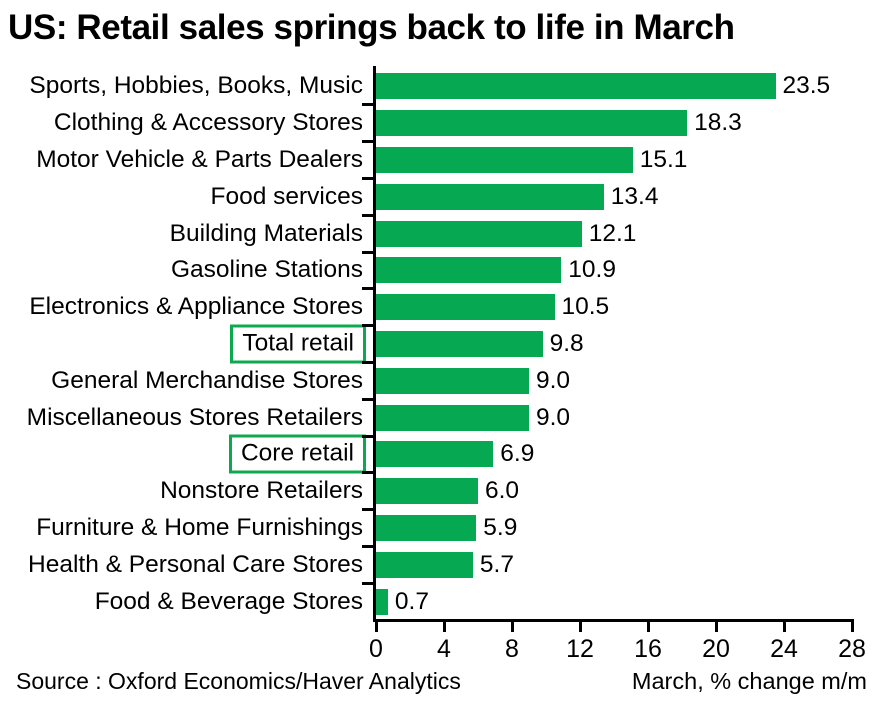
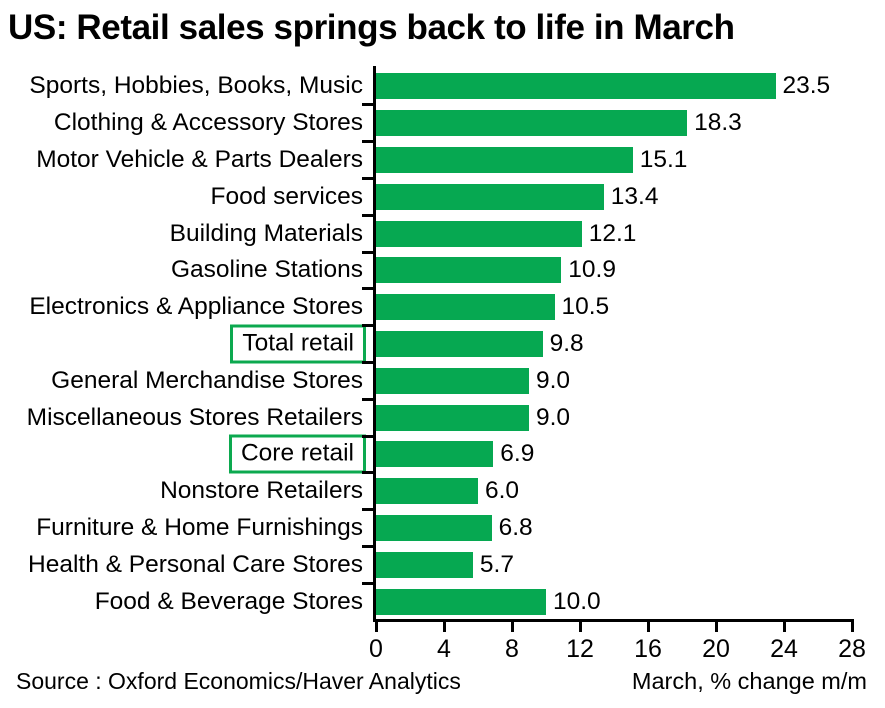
Furniture & Home Furnishings: 5.9 -> 6.8
Food & Beverage Stores: 0.7 -> 10.0
